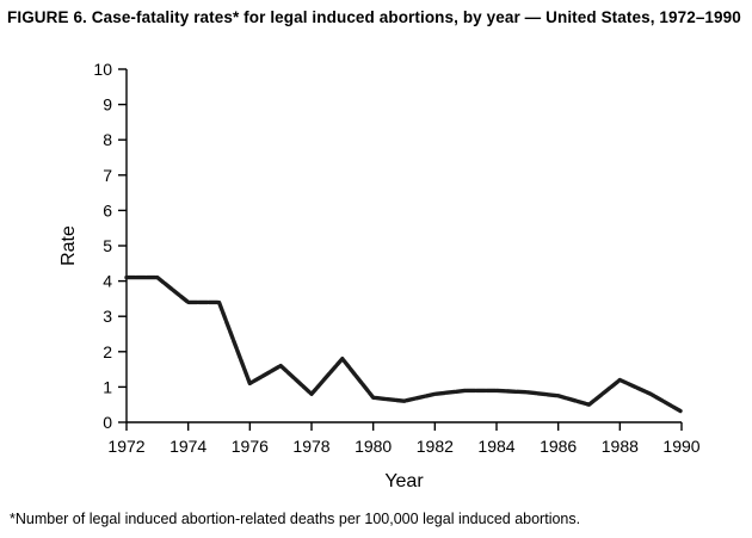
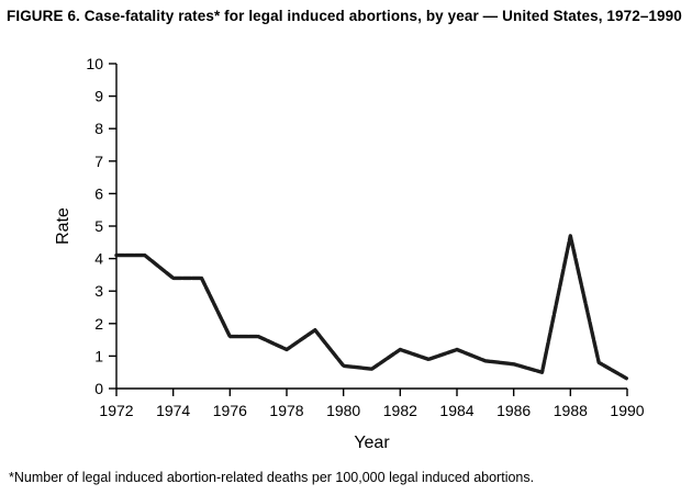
1976: 1.1 -> 1.6
1978: 0.8 -> 1.2
1982: 0.8 -> 1.2
1984: 0.9 -> 1.2
1988: 1.2 -> 4.7
